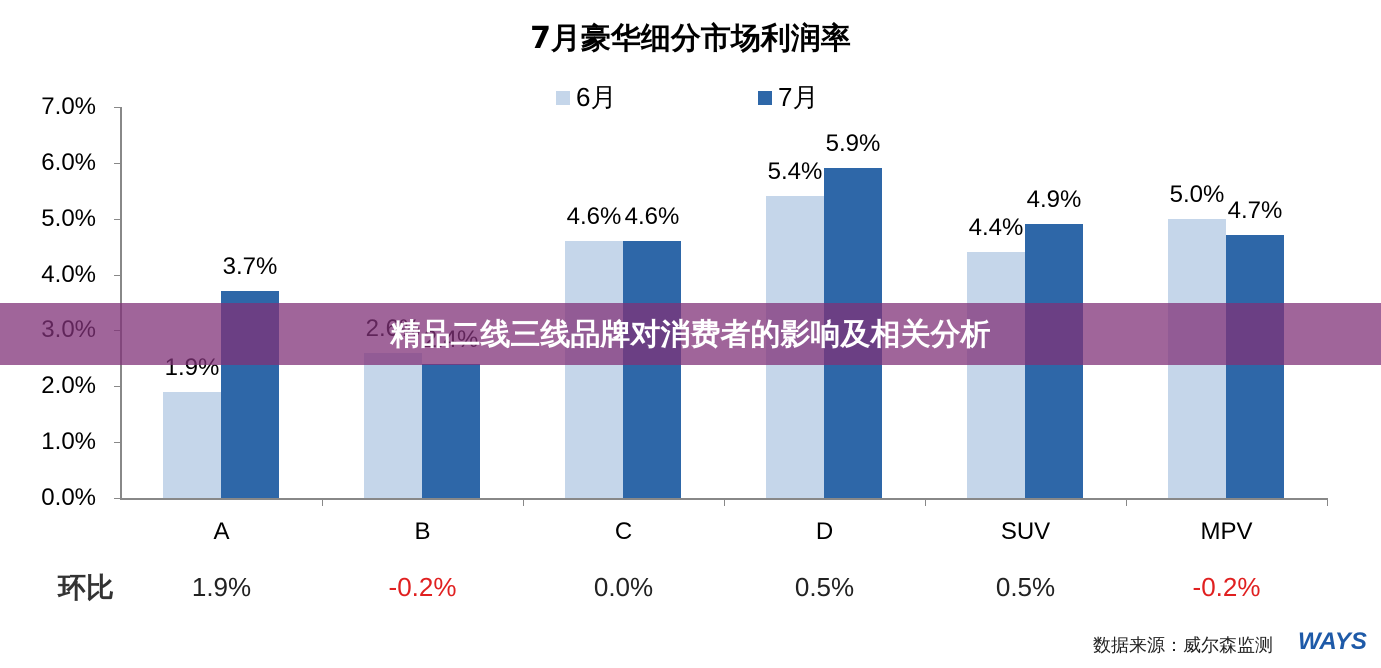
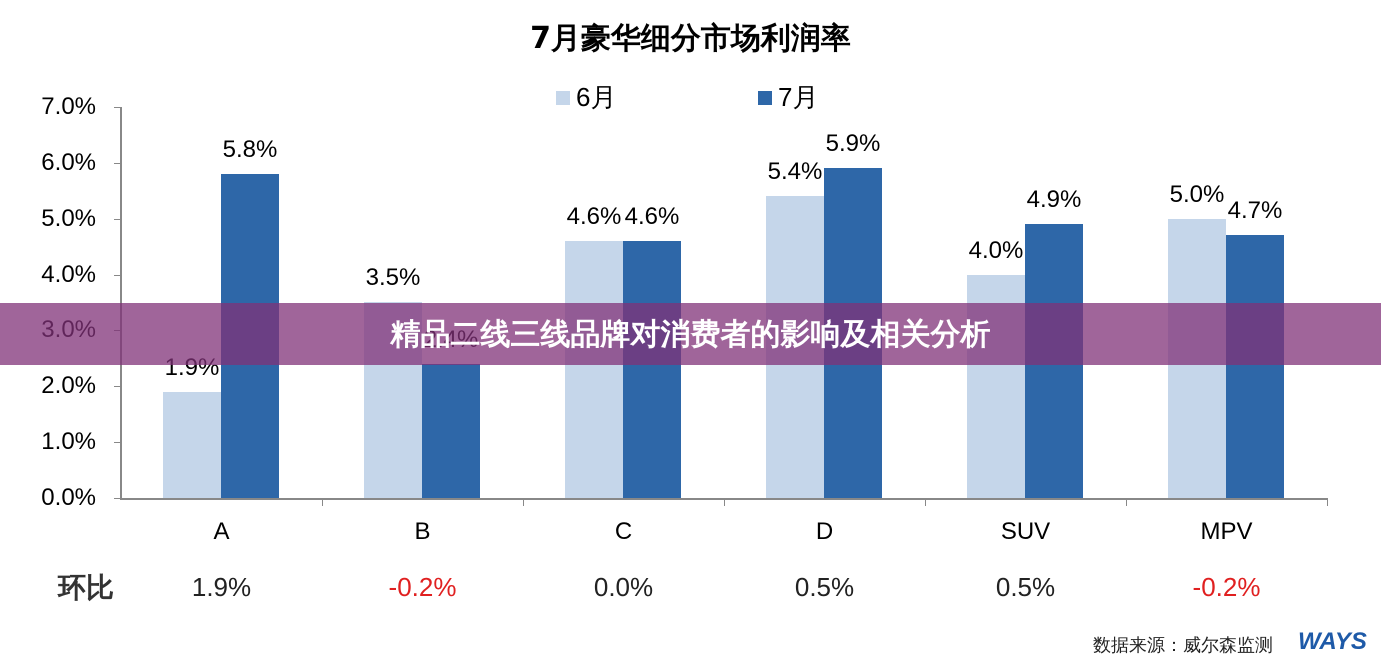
7月/A: 3.7% -> 5.8%
6月/B: 2.6% -> 3.5%
6月/SUV: 4.4% -> 4.0%
